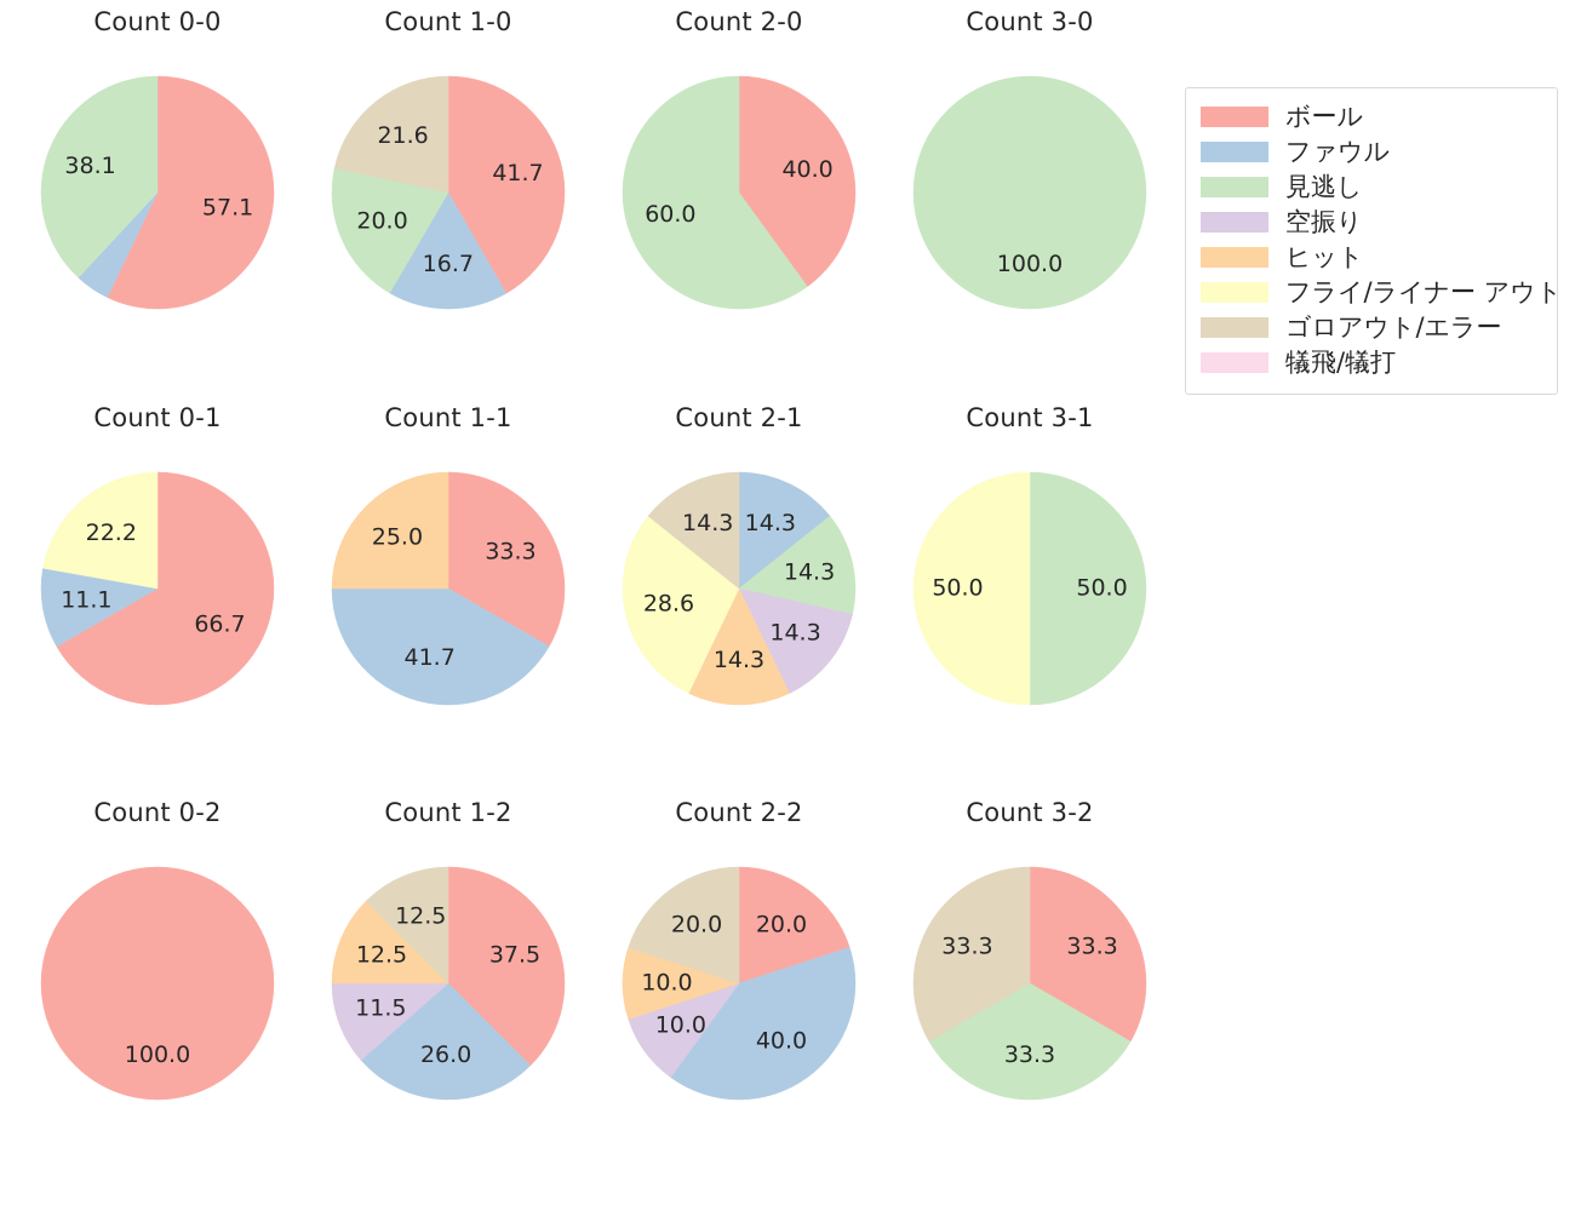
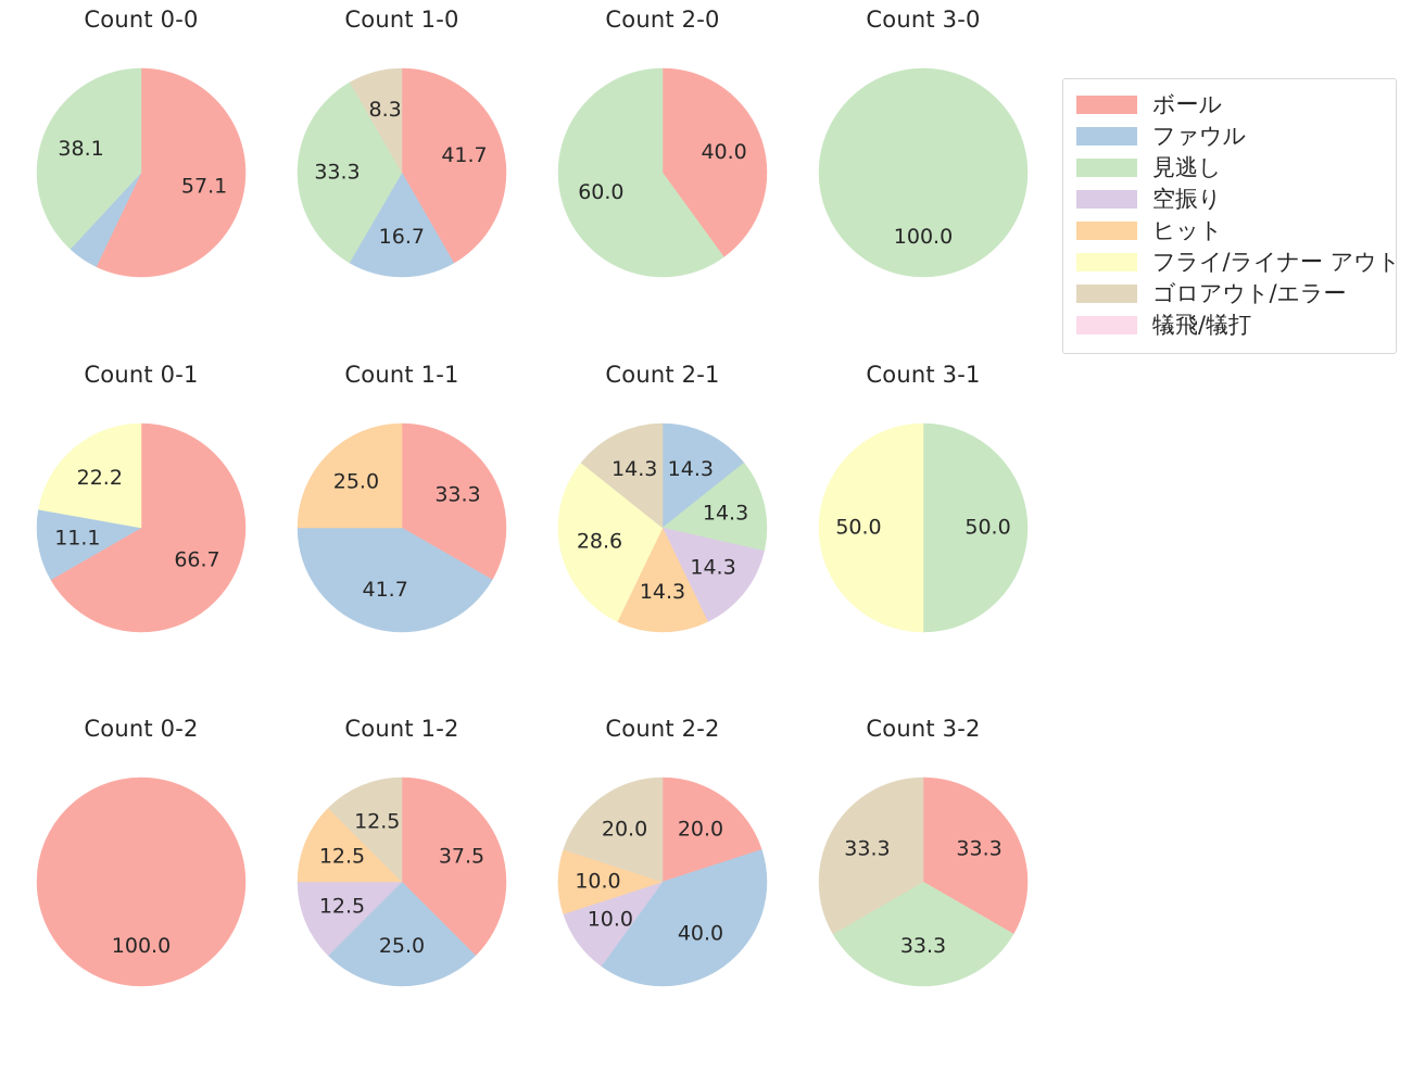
Count 1-0/見逃し: 20.0 -> 33.3
Count 1-0/ゴロアウト/エラー: 21.6 -> 8.3
Count 1-2/ファウル: 26.0 -> 25.0
Count 1-2/空振り: 11.5 -> 12.5
